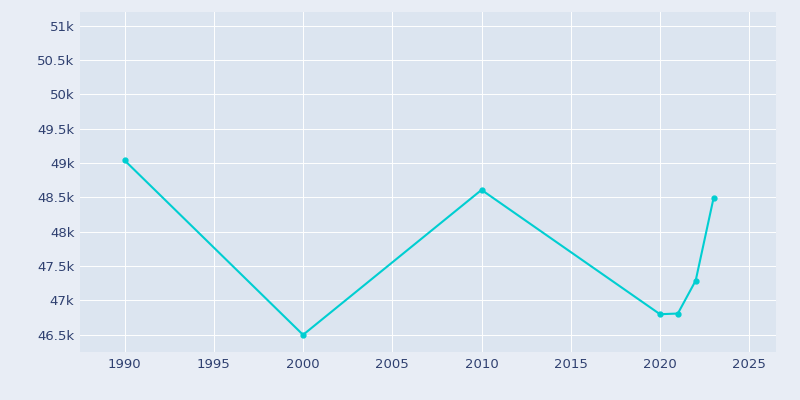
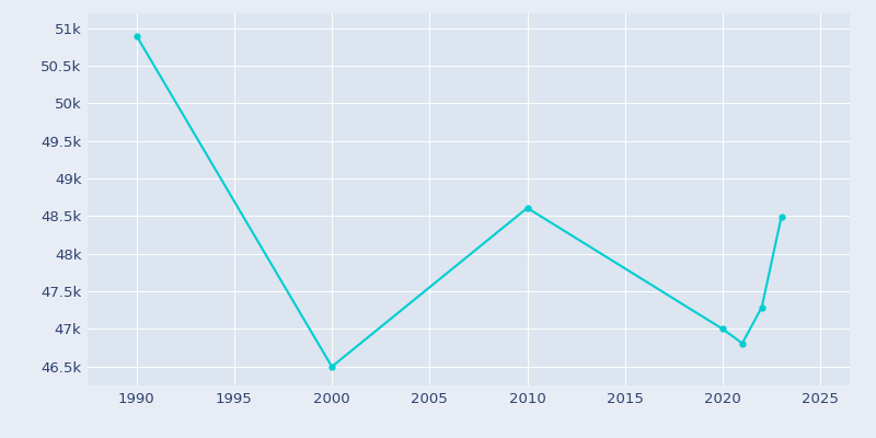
1990: 49.04k -> 50.90k
2020: 46.80k -> 47.00k
